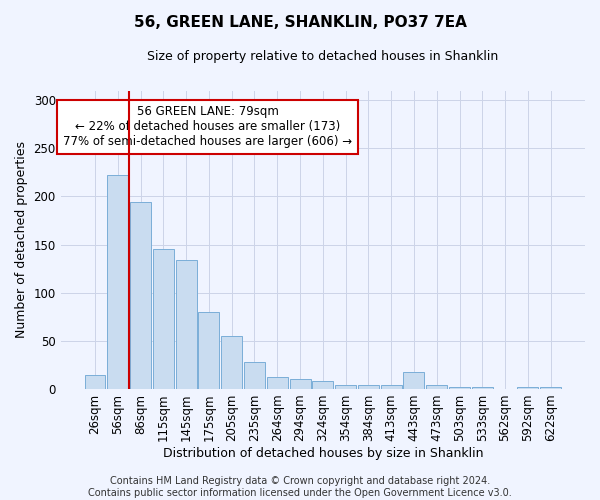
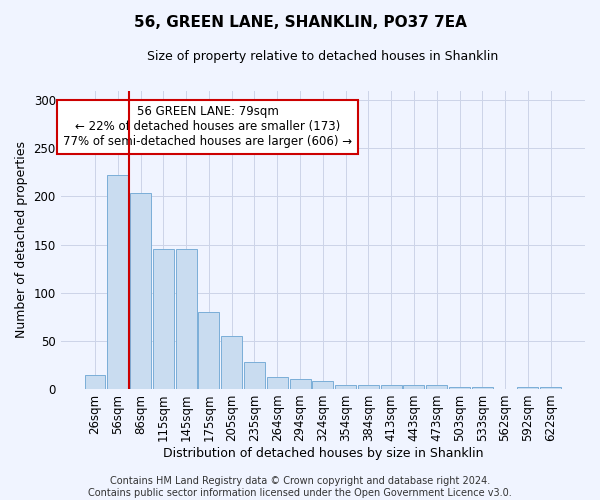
86sqm: 194 -> 204
145sqm: 134 -> 145
443sqm: 18 -> 4
